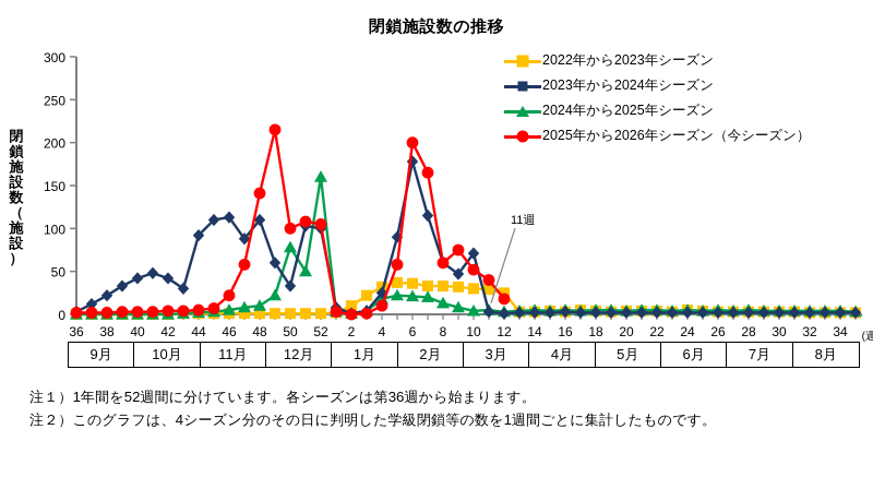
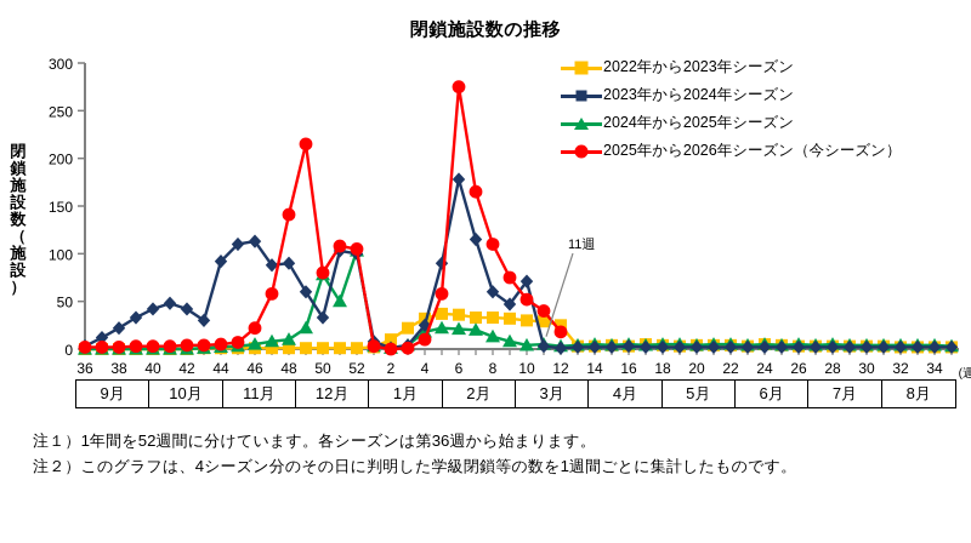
2023年から2024年シーズン/48: 110 -> 90
2025年から2026年シーズン（今シーズン）/50: 100 -> 80
2024年から2025年シーズン/52: 160 -> 100
2025年から2026年シーズン（今シーズン）/6: 200 -> 280
2025年から2026年シーズン（今シーズン）/8: 60 -> 110
